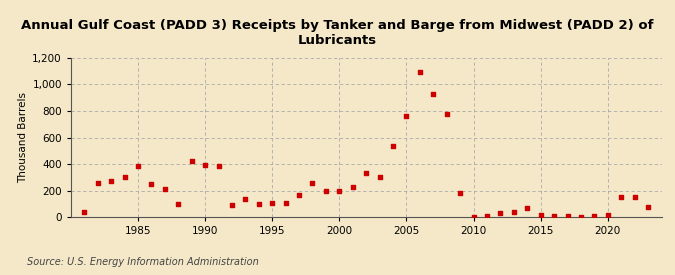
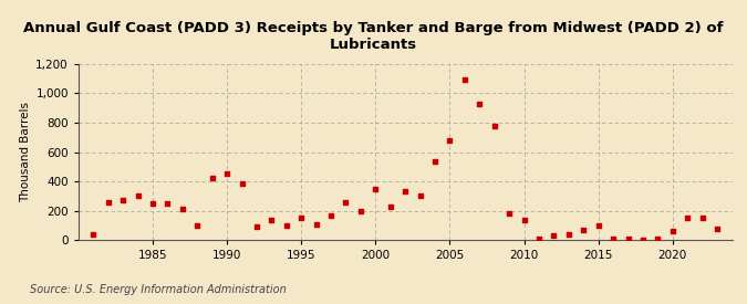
1985: 380 -> 250
1990: 400 -> 450
1995: 100 -> 150
2000: 200 -> 350
2005: 760 -> 680
2010: 0 -> 140
2015: 20 -> 100
2020: 20 -> 60
